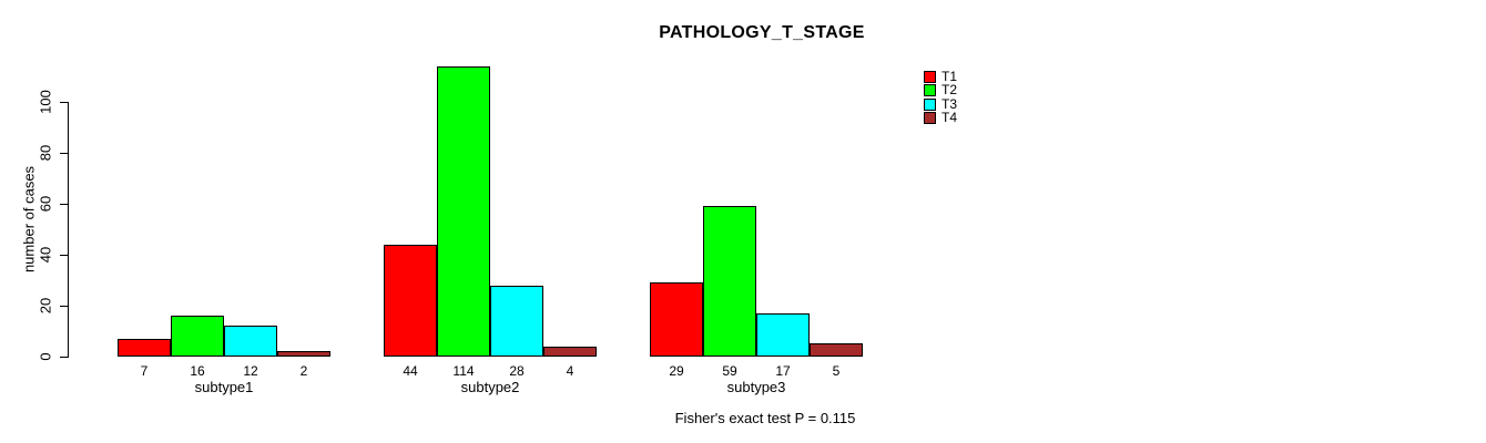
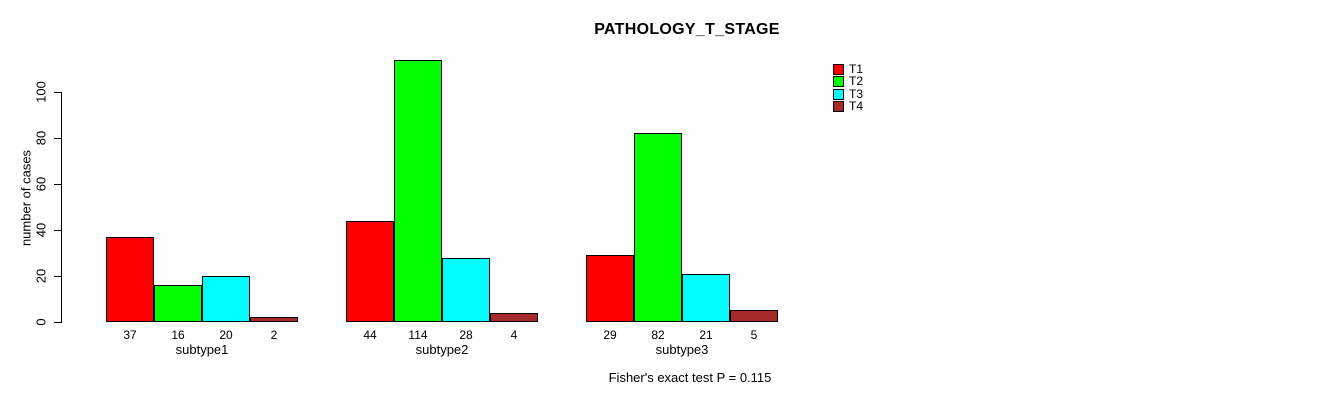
T1/subtype1: 7 -> 37
T3/subtype1: 12 -> 20
T2/subtype3: 59 -> 82
T3/subtype3: 17 -> 21
